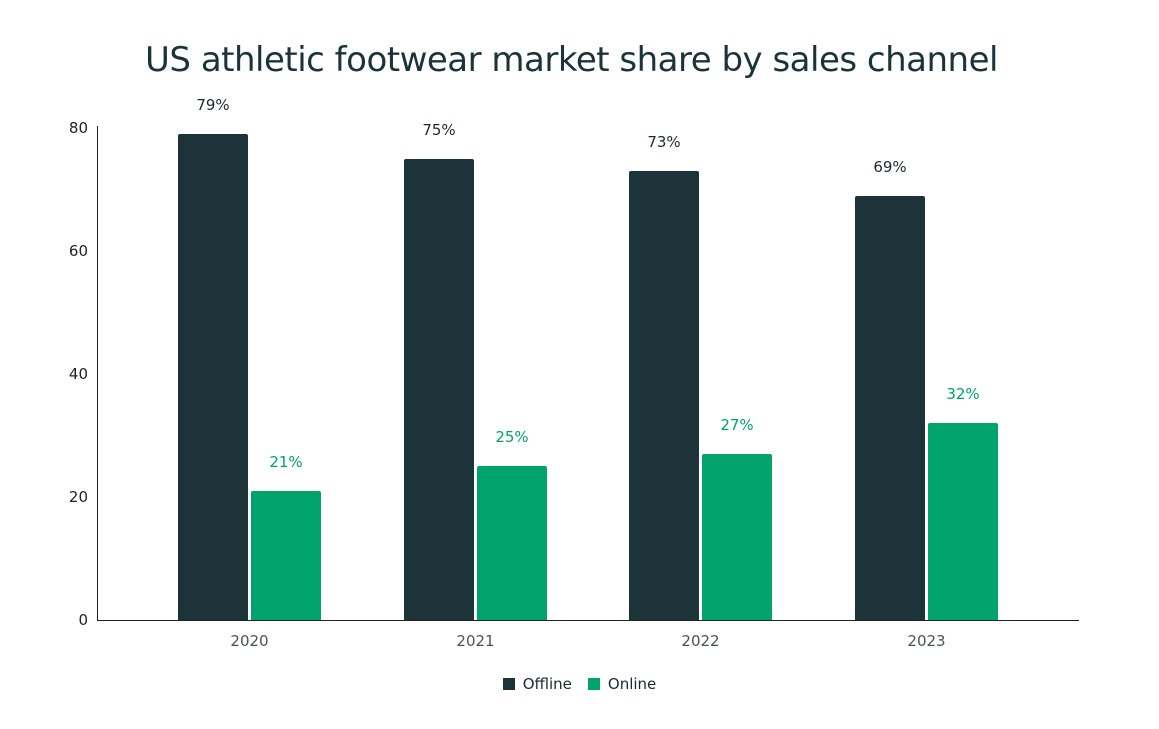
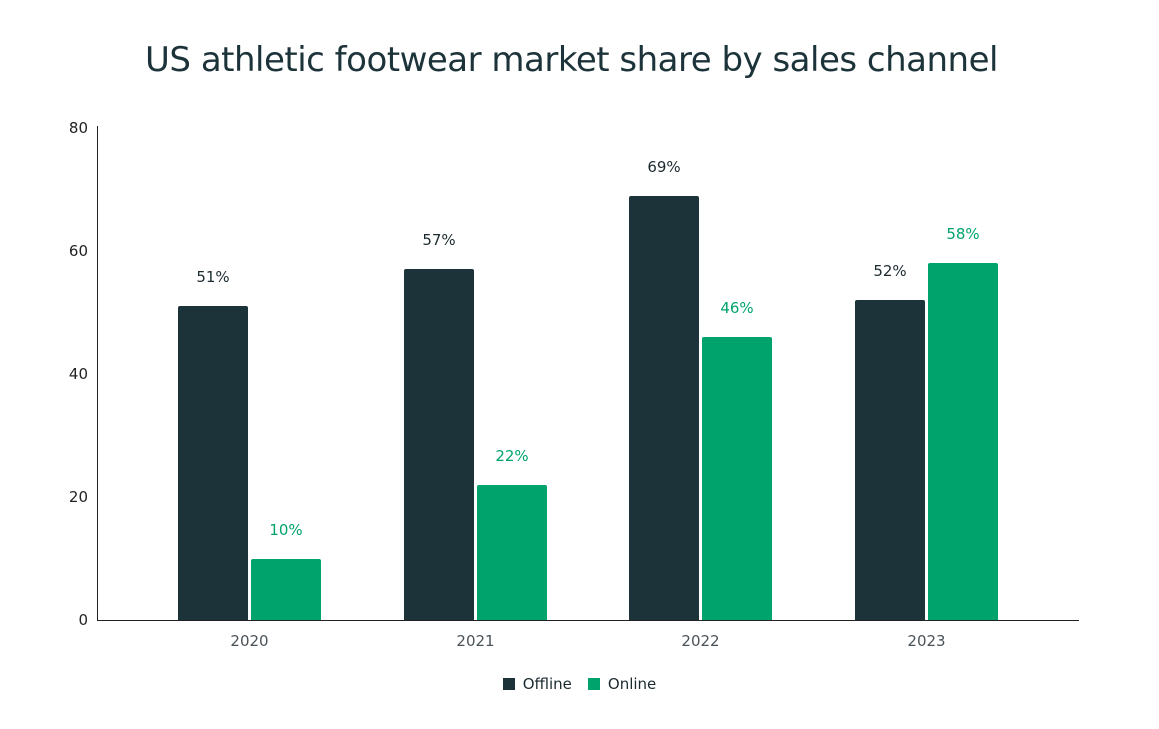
Offline/2020: 79% -> 51%
Online/2020: 21% -> 10%
Offline/2021: 75% -> 57%
Online/2021: 25% -> 22%
Offline/2022: 73% -> 69%
Online/2022: 27% -> 46%
Offline/2023: 69% -> 52%
Online/2023: 32% -> 58%
